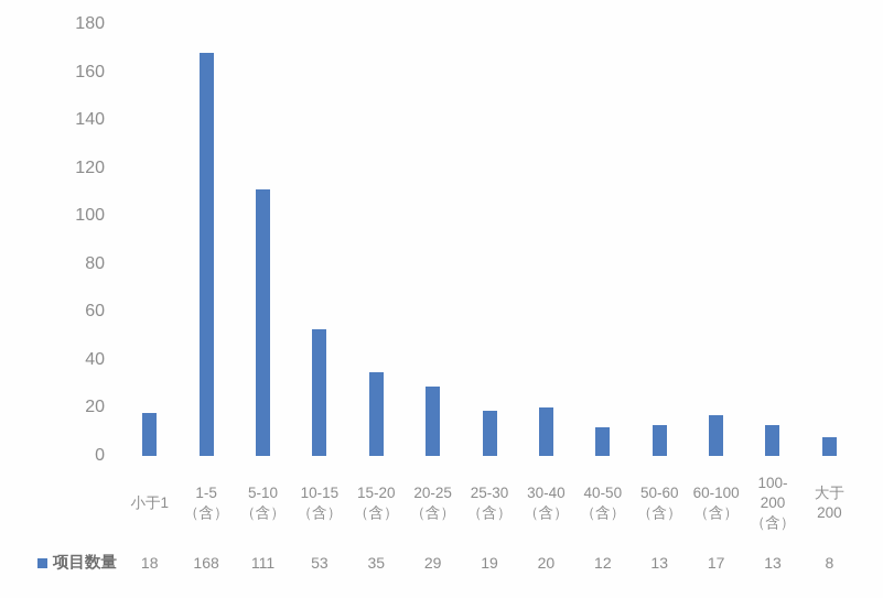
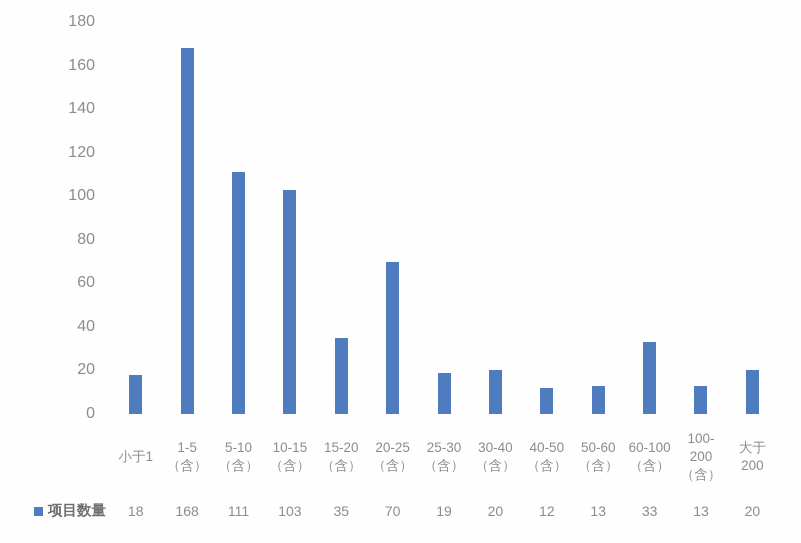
10-15 （含）: 53 -> 103
20-25 （含）: 29 -> 70
60-100 （含）: 17 -> 33
大于 200: 8 -> 20
